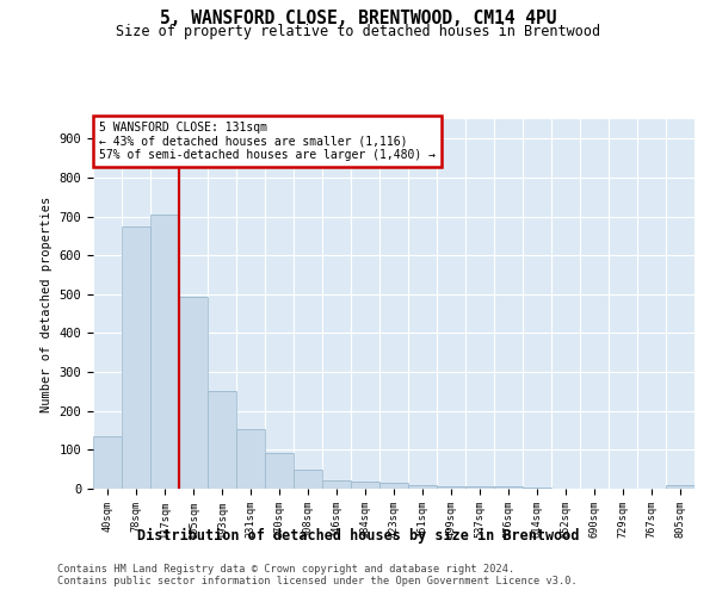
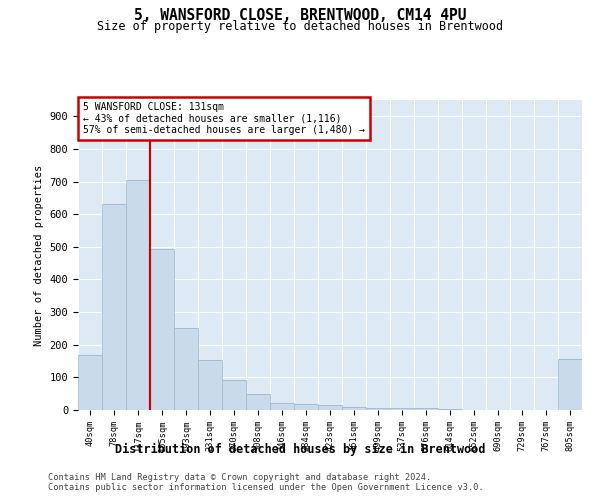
40sqm: 136 -> 170
78sqm: 675 -> 630
805sqm: 8 -> 155
